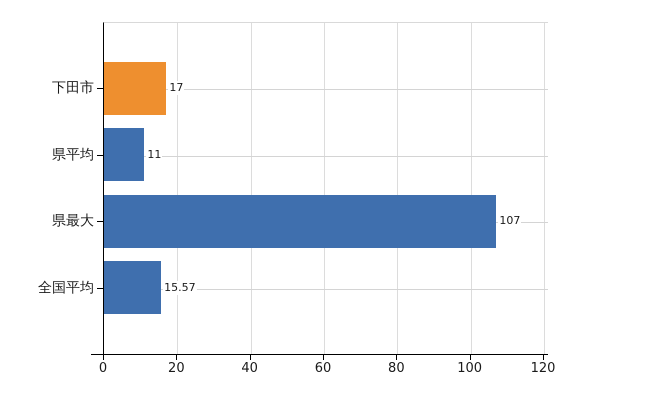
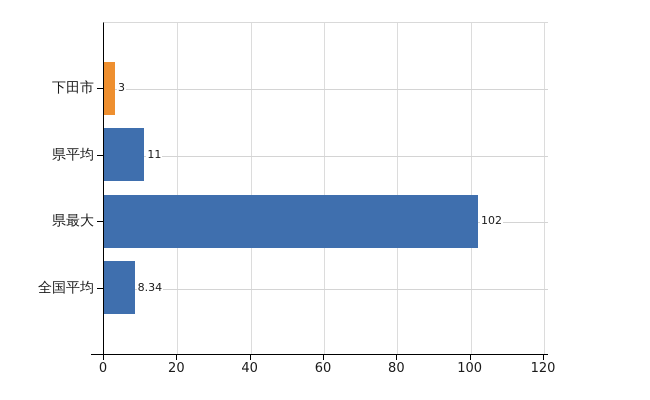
下田市: 17 -> 3
県最大: 107 -> 102
全国平均: 15.57 -> 8.34
